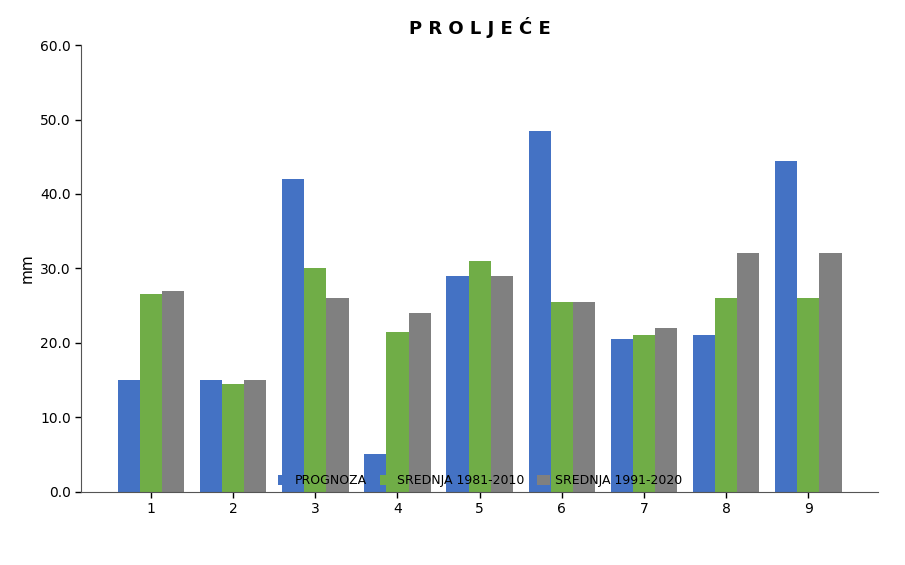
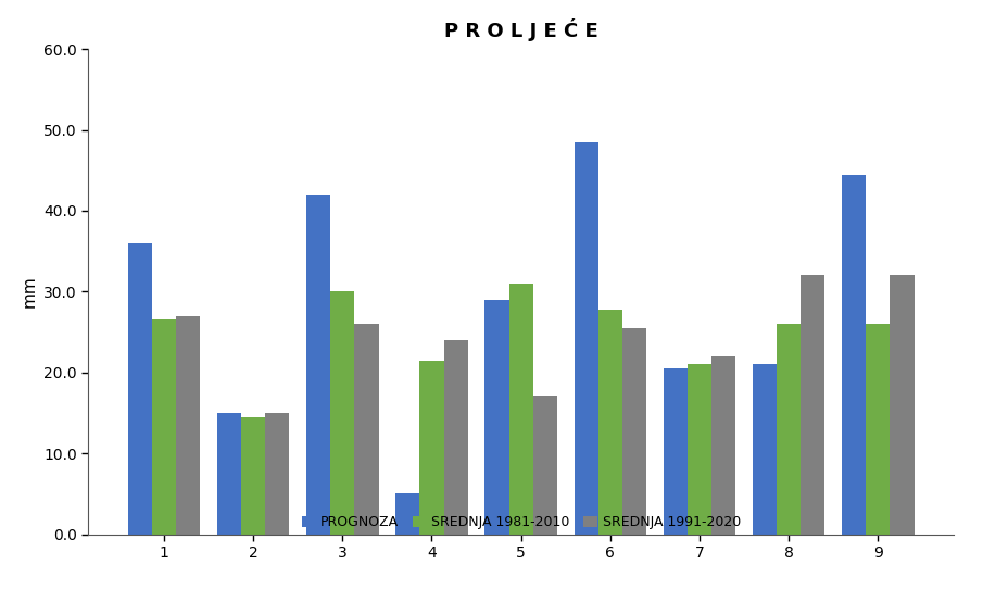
PROGNOZA/1: 15.0 -> 36.0
SREDNJA 1991-2020/5: 29.0 -> 17.2
SREDNJA 1981-2010/6: 25.5 -> 27.8
